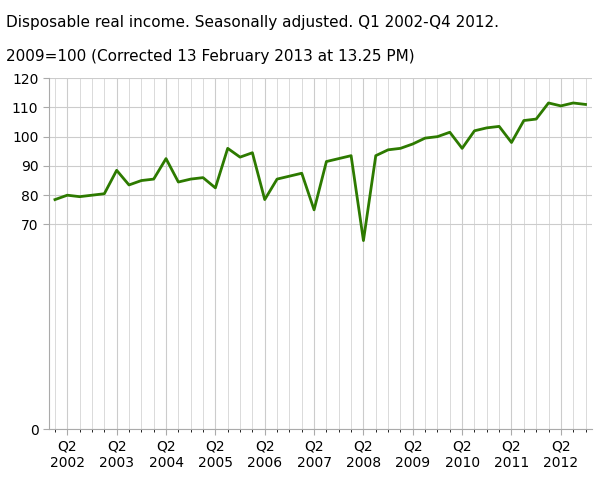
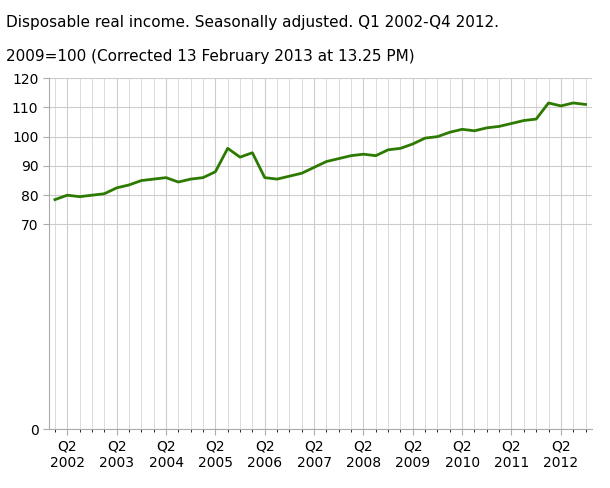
Q2 2003: 88.5 -> 82.5
Q2 2004: 92.5 -> 86.0
Q2 2005: 82.5 -> 88.0
Q2 2006: 78.5 -> 86.0
Q2 2007: 75.0 -> 89.5
Q2 2008: 64.5 -> 94.0
Q2 2010: 96.0 -> 102.5
Q2 2011: 98.0 -> 104.5
